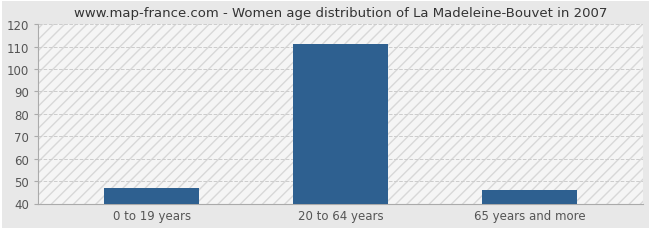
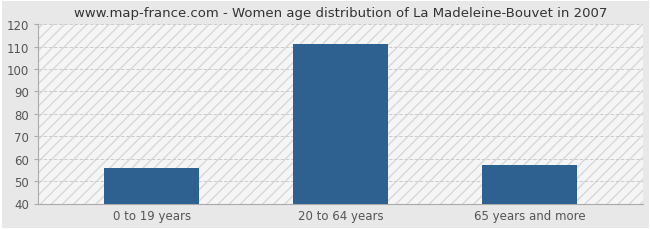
0 to 19 years: 47 -> 56
65 years and more: 46 -> 57
